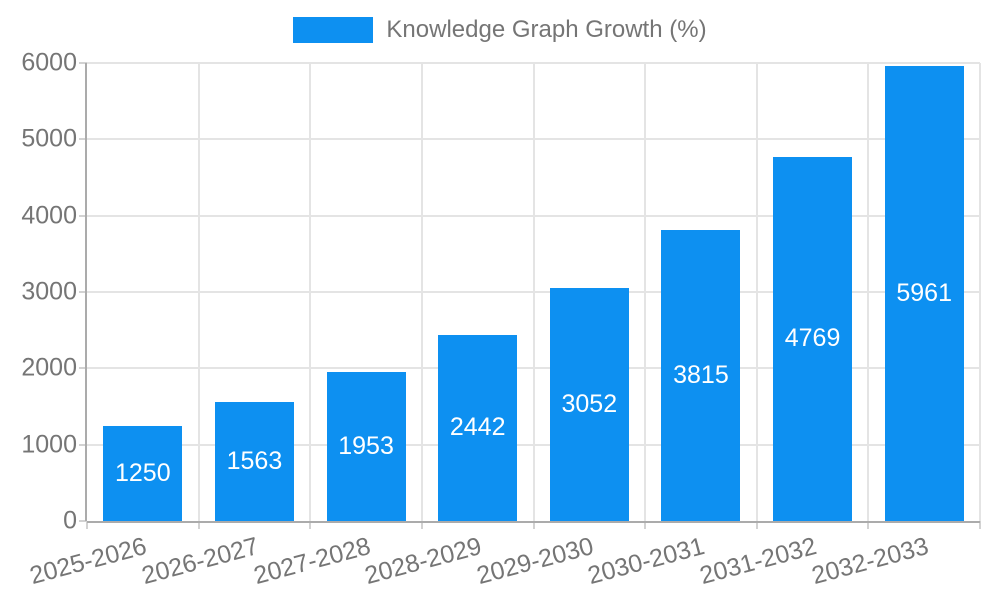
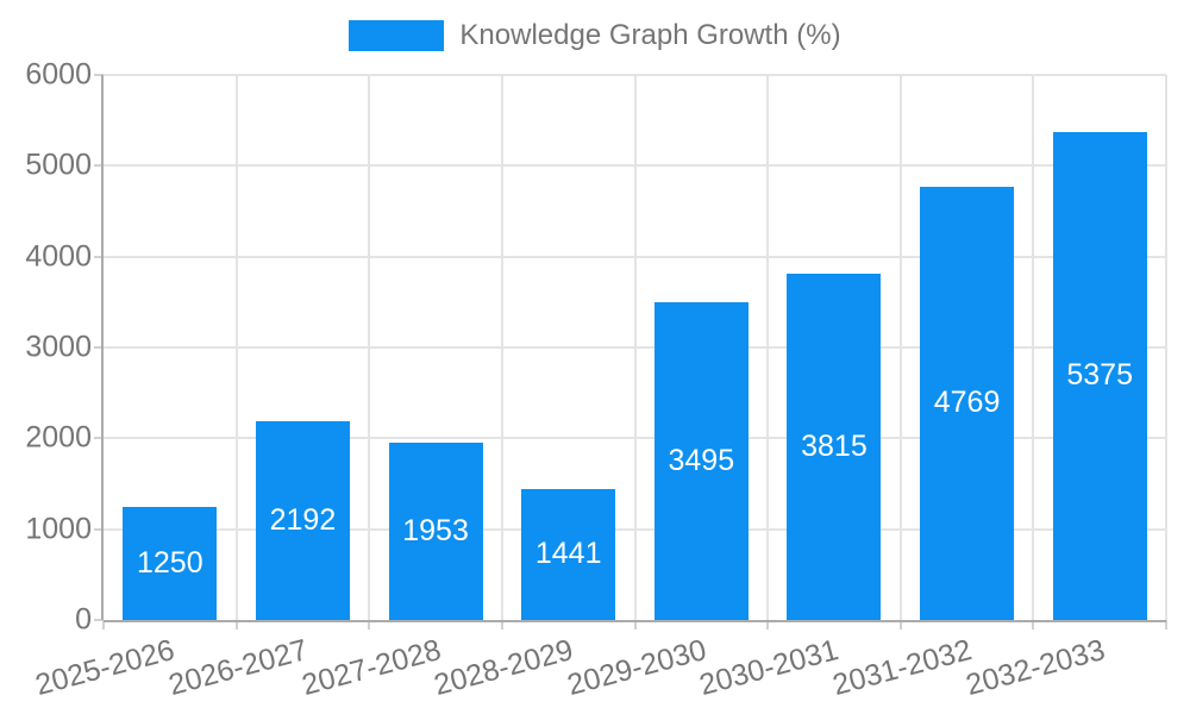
2026-2027: 1563 -> 2192
2028-2029: 2442 -> 1441
2029-2030: 3052 -> 3495
2032-2033: 5961 -> 5375
